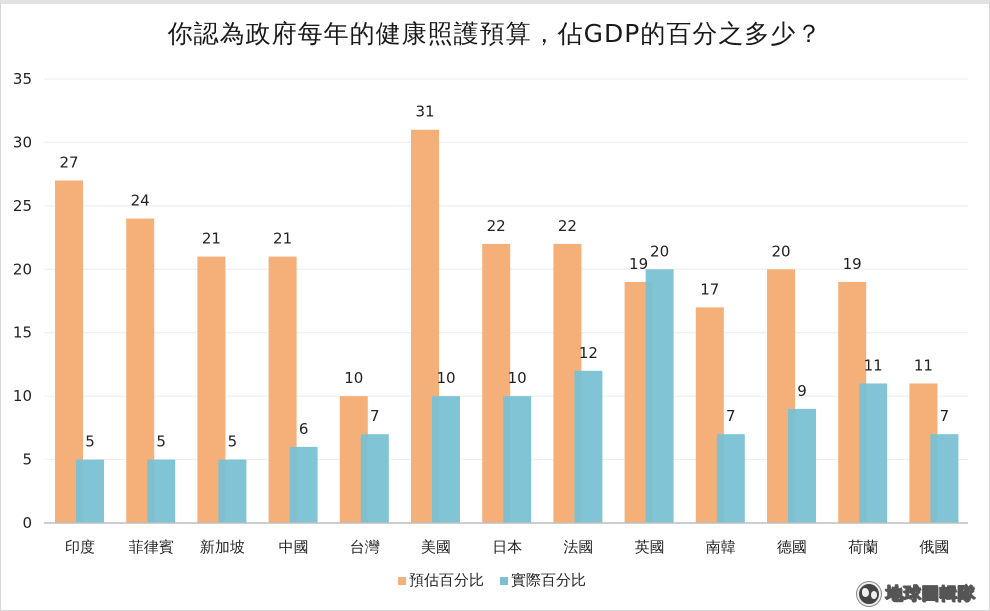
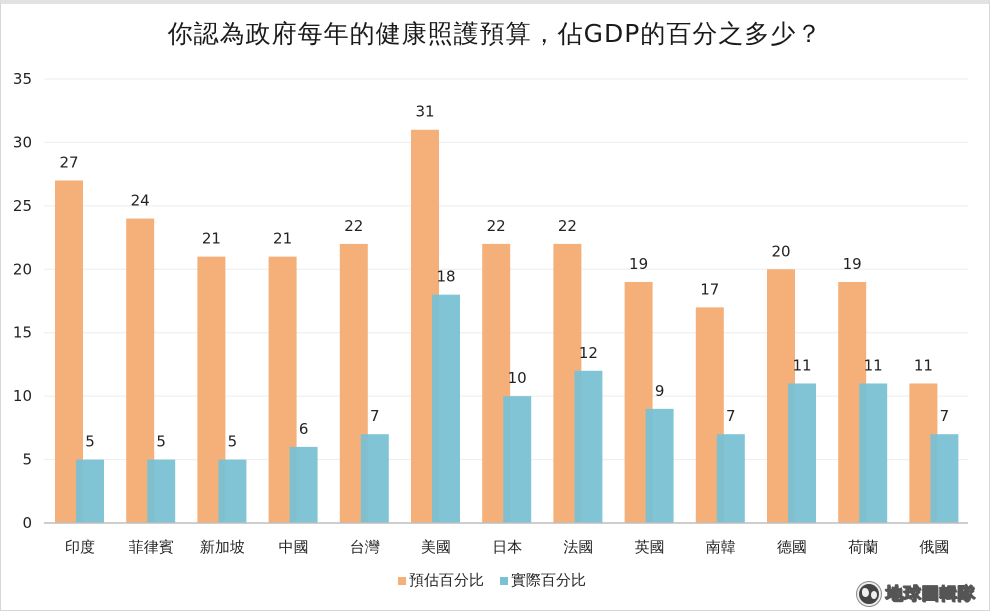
預估百分比/台灣: 10 -> 22
實際百分比/美國: 10 -> 18
實際百分比/英國: 20 -> 9
實際百分比/德國: 9 -> 11
